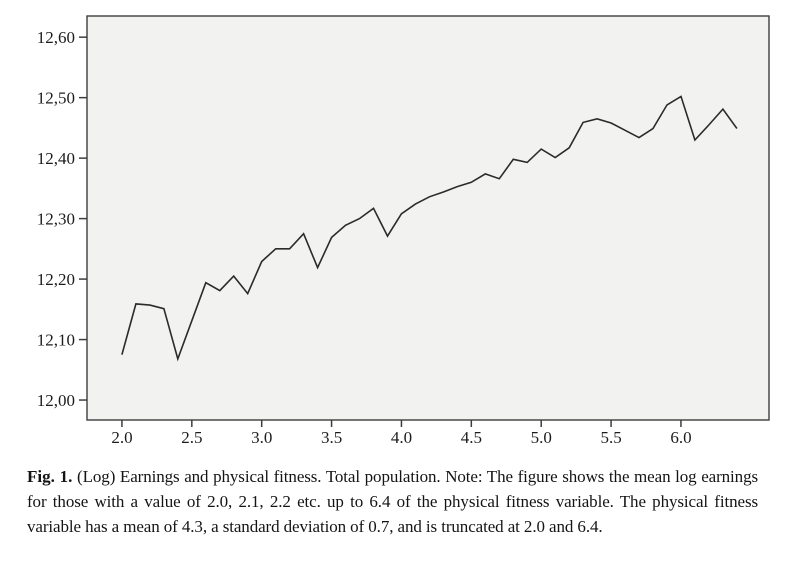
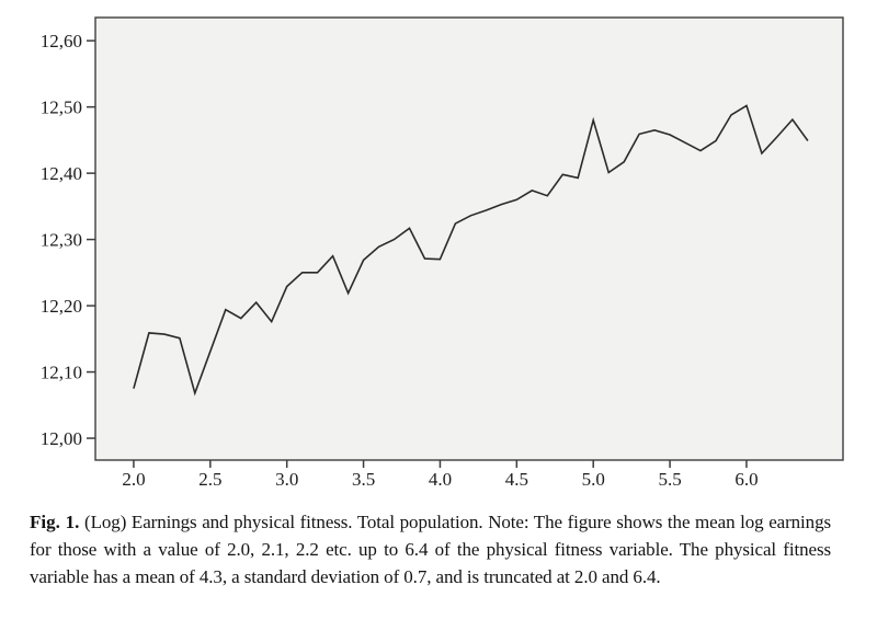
4.0: 12,31 -> 12,27
5.0: 12,41 -> 12,48
